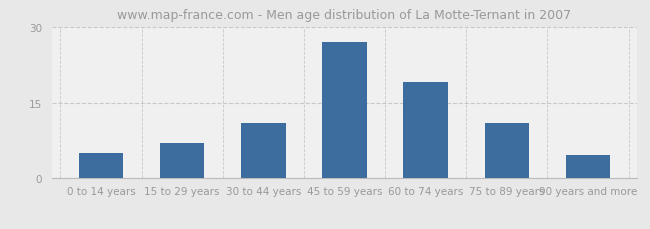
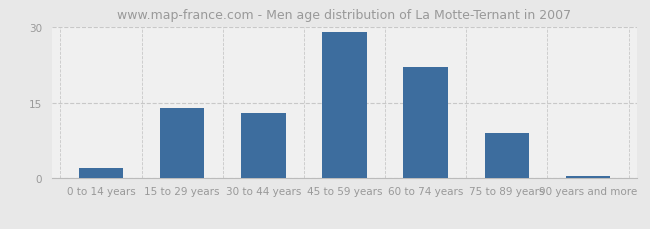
0 to 14 years: 5.0 -> 2.0
15 to 29 years: 7.0 -> 14.0
30 to 44 years: 11.0 -> 13.0
45 to 59 years: 27.0 -> 29.0
60 to 74 years: 19.0 -> 22.0
75 to 89 years: 11.0 -> 9.0
90 years and more: 4.6 -> 0.4
